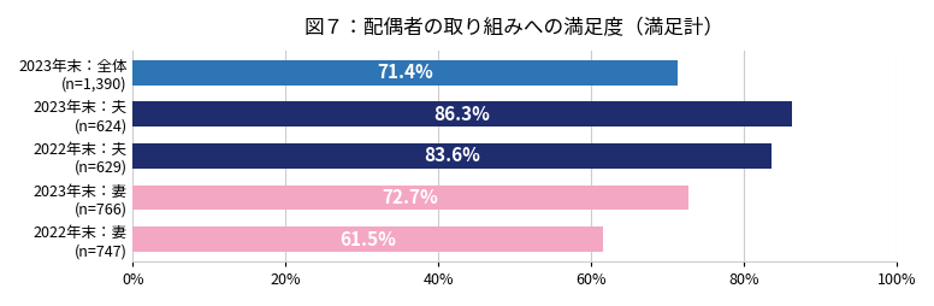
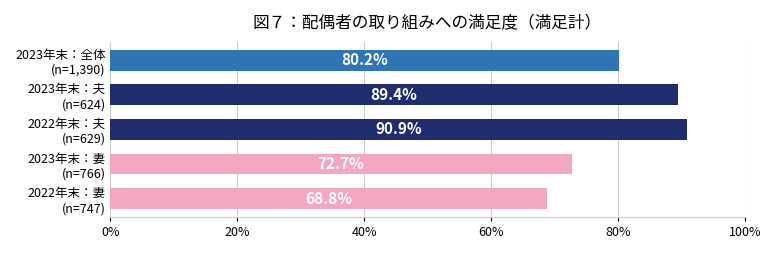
2023年末：全体 (n=1,390): 71.4% -> 80.2%
2023年末：夫 (n=624): 86.3% -> 89.4%
2022年末：夫 (n=629): 83.6% -> 90.9%
2022年末：妻 (n=747): 61.5% -> 68.8%
